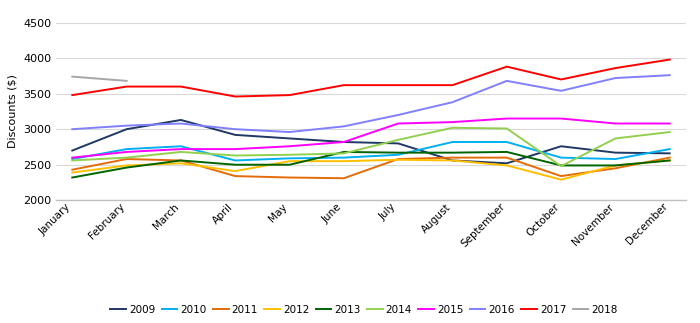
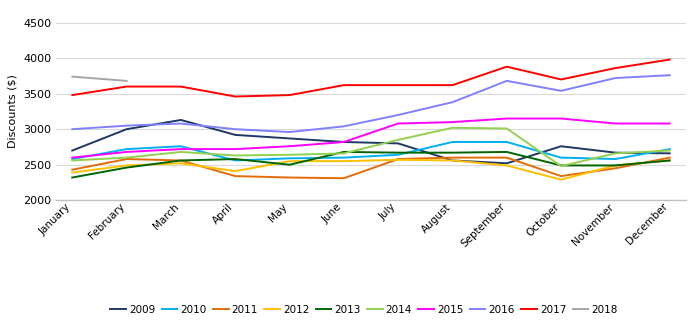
2013/April: 2500 -> 2580
2014/November: 2870 -> 2660
2014/December: 2960 -> 2700
